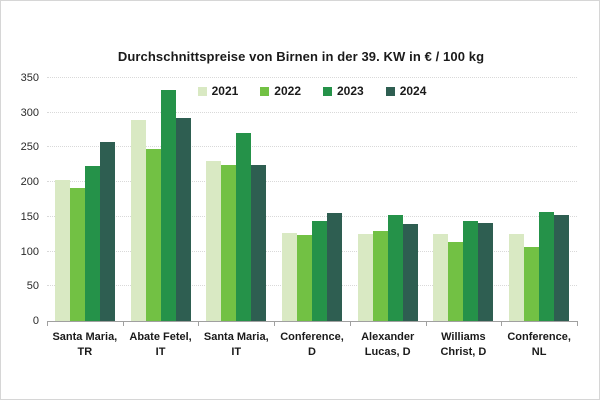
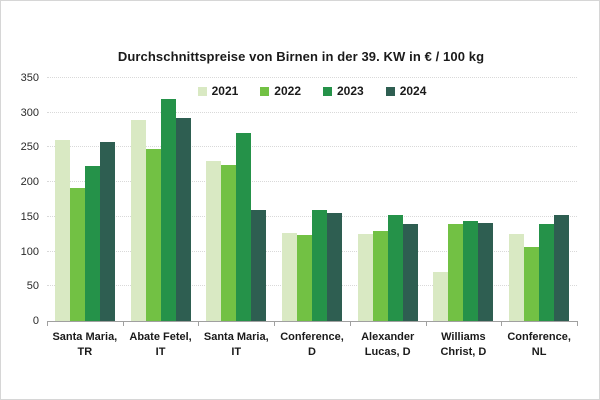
2021/Santa Maria, TR: 200 -> 260
2023/Abate Fetel, IT: 330 -> 320
2024/Santa Maria, IT: 220 -> 160
2023/Conference, D: 140 -> 160
2021/Williams Christ, D: 120 -> 70
2022/Williams Christ, D: 110 -> 140
2023/Conference, NL: 160 -> 140
